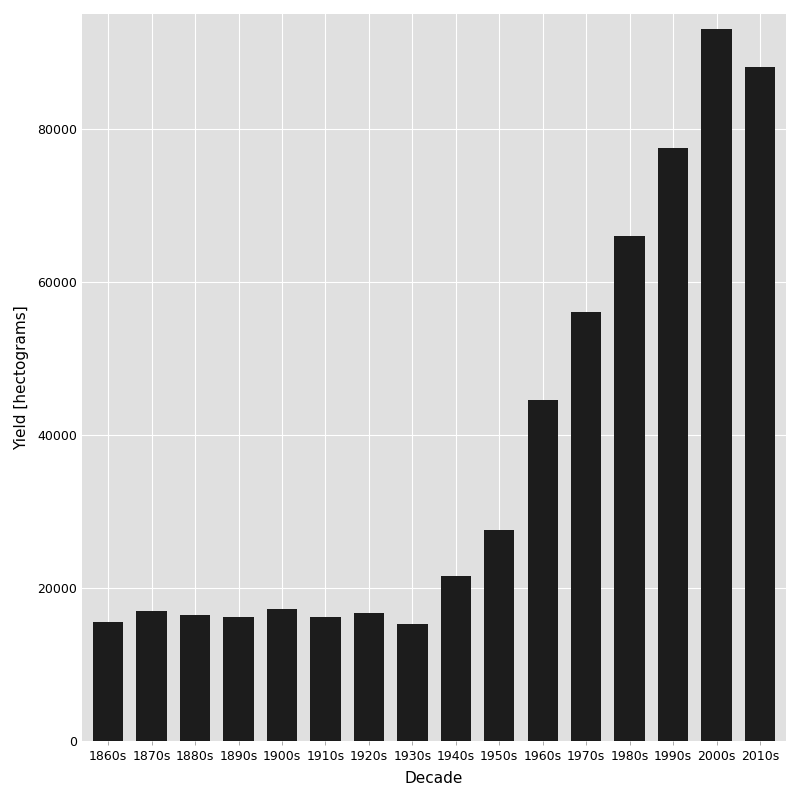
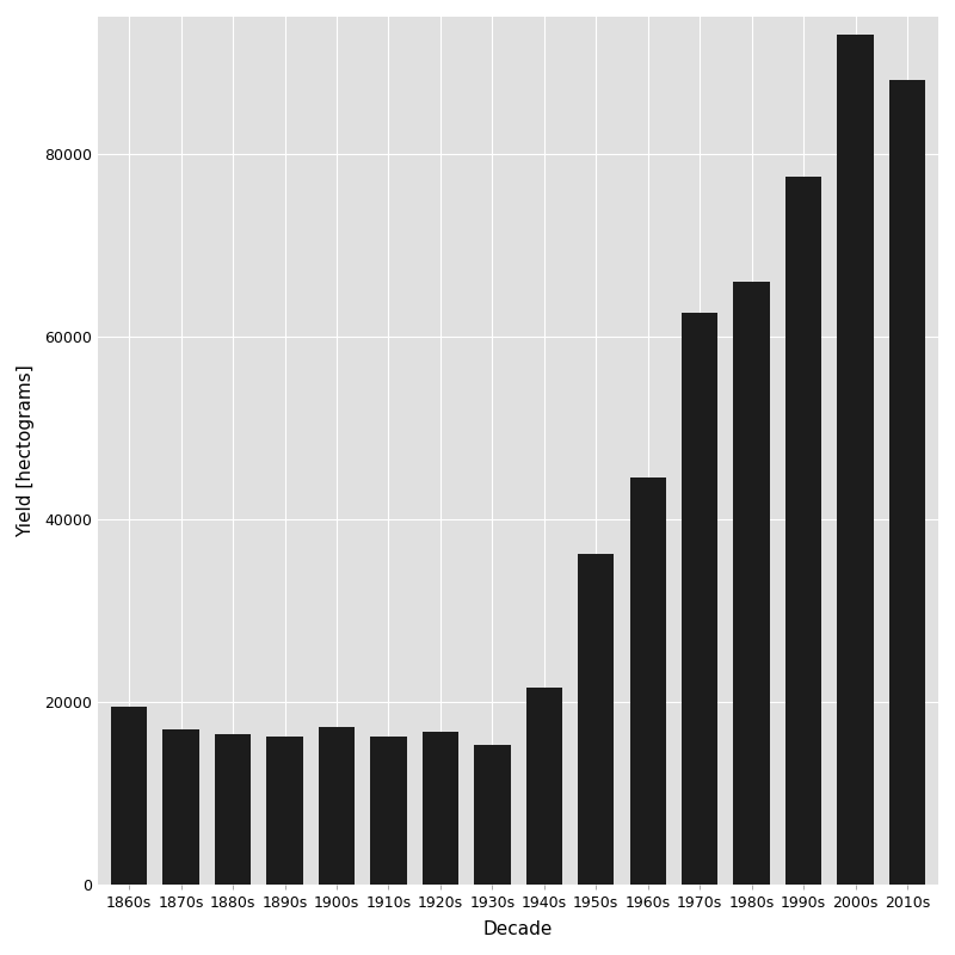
1860s: 15500 -> 19400
1950s: 27500 -> 36200
1970s: 56000 -> 62600
